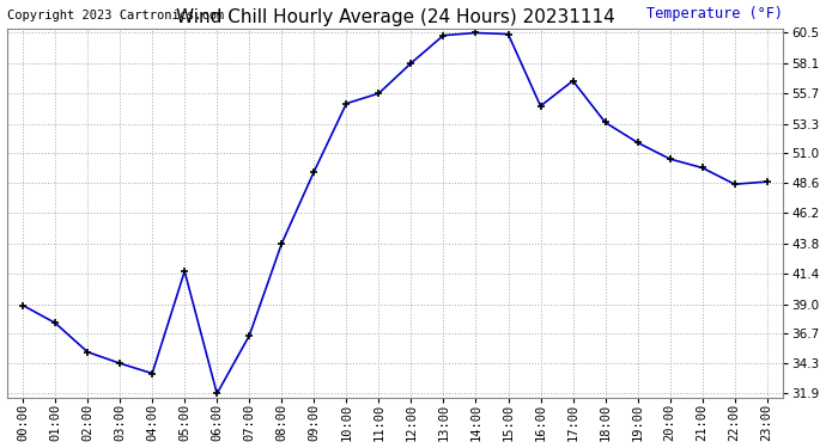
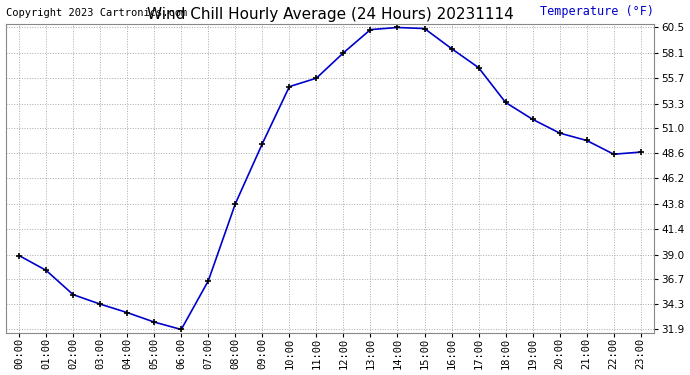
05:00: 41.6 -> 32.6
16:00: 54.7 -> 58.5
